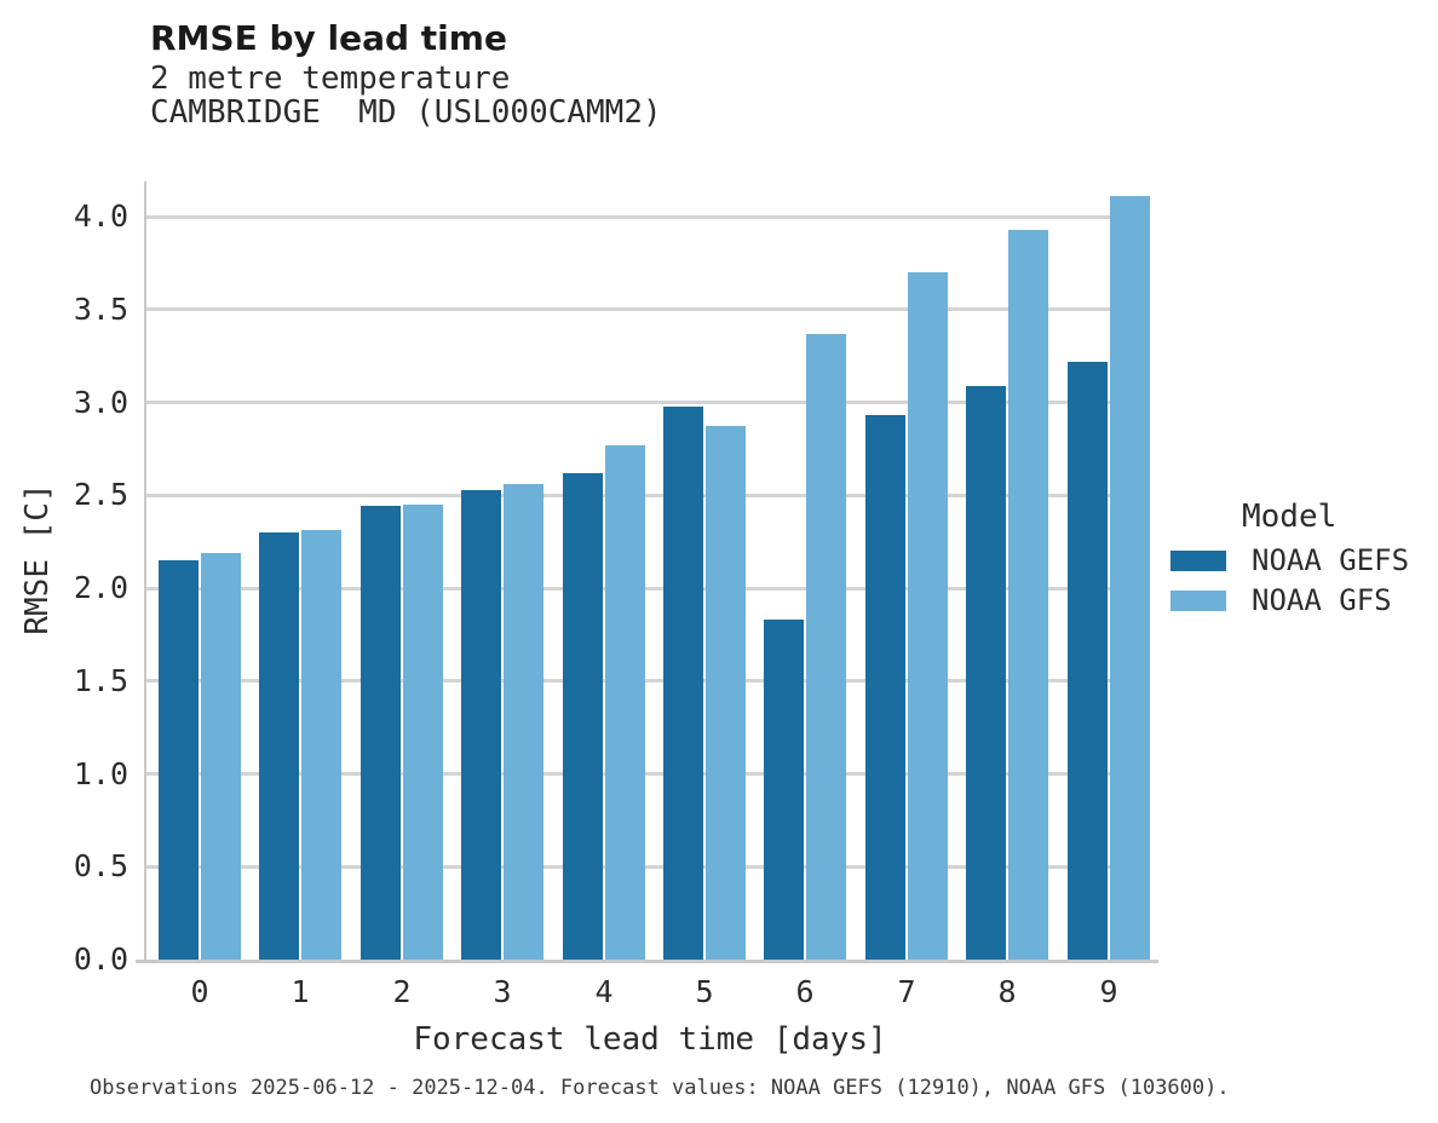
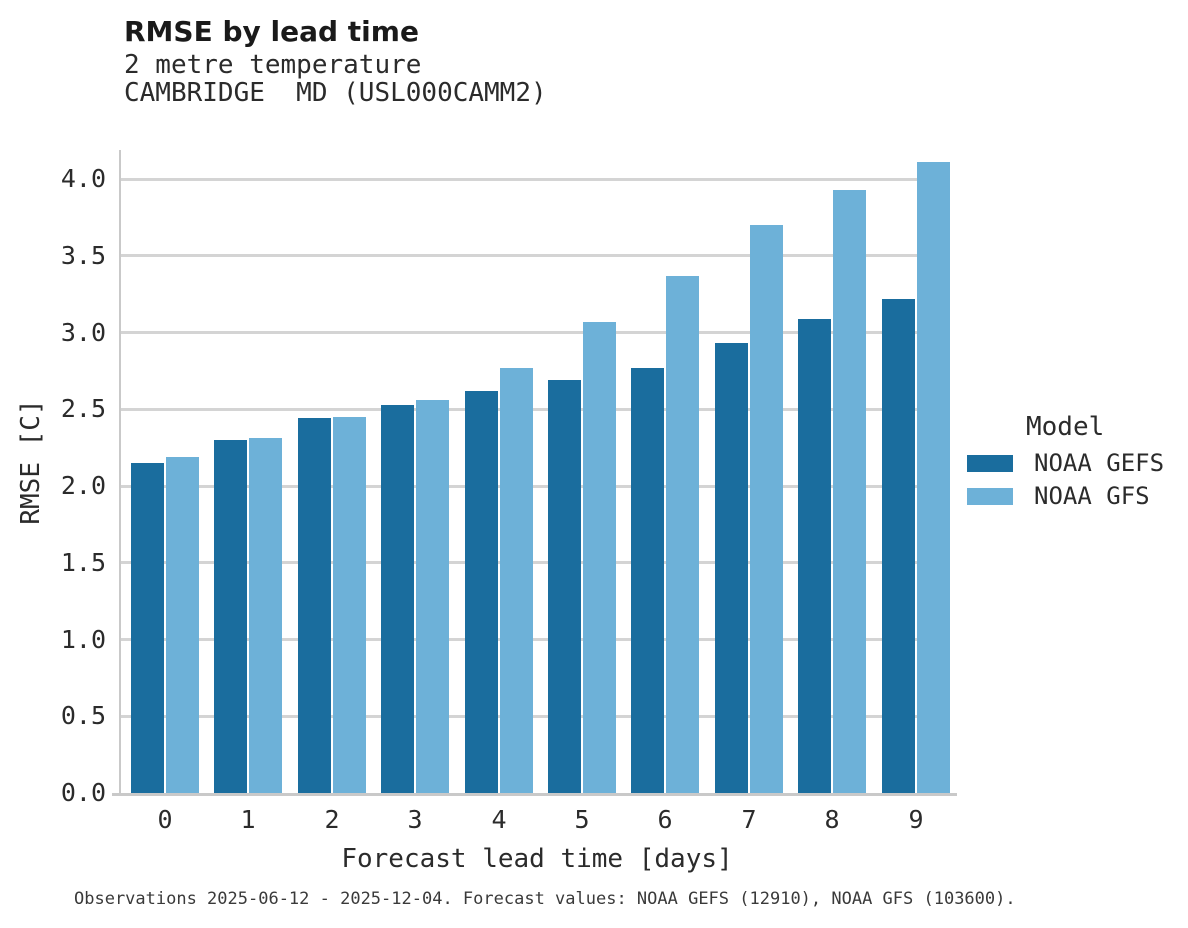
NOAA GEFS/5: 2.98 -> 2.69
NOAA GFS/5: 2.87 -> 3.07
NOAA GEFS/6: 1.83 -> 2.77
